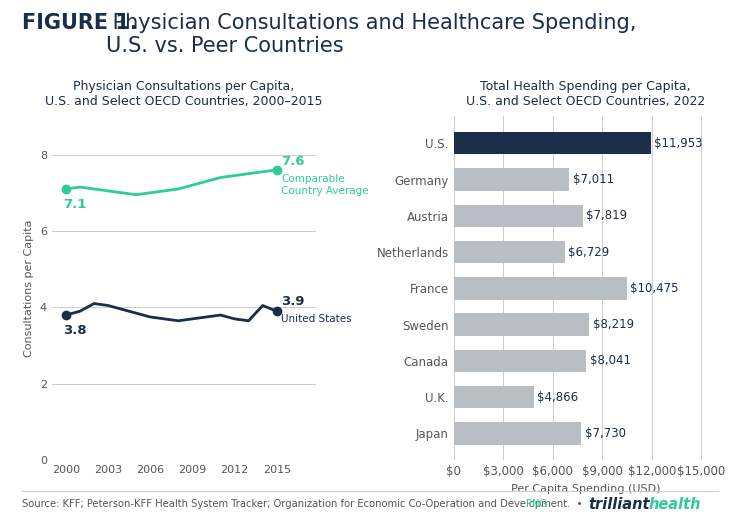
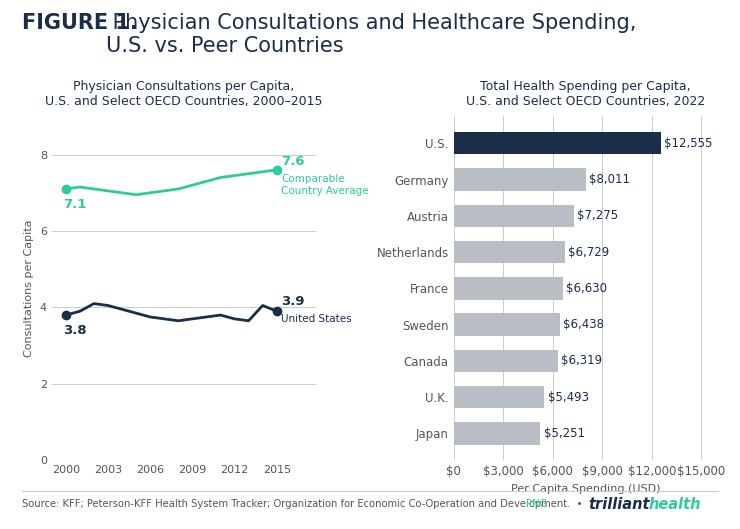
U.S.: $11,953 -> $12,555
Germany: $7,011 -> $8,011
Austria: $7,819 -> $7,275
France: $10,475 -> $6,630
Sweden: $8,219 -> $6,438
Canada: $8,041 -> $6,319
U.K.: $4,866 -> $5,493
Japan: $7,730 -> $5,251
